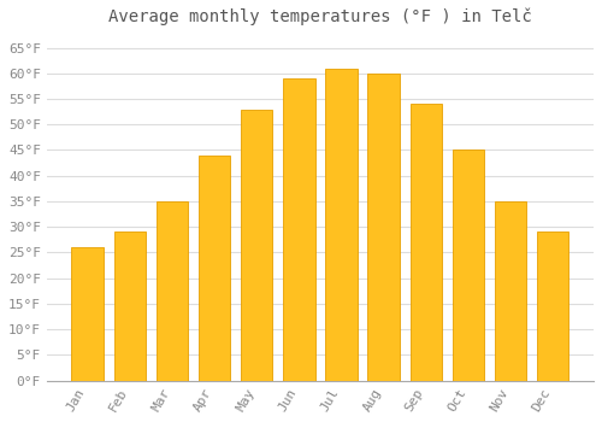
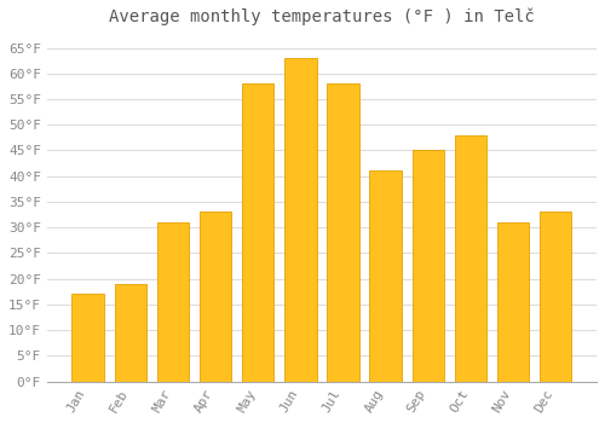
Jan: 26°F -> 17°F
Feb: 29°F -> 19°F
Mar: 35°F -> 31°F
Apr: 44°F -> 33°F
May: 53°F -> 58°F
Jun: 59°F -> 63°F
Jul: 61°F -> 58°F
Aug: 60°F -> 41°F
Sep: 54°F -> 45°F
Oct: 45°F -> 48°F
Nov: 35°F -> 31°F
Dec: 29°F -> 33°F
